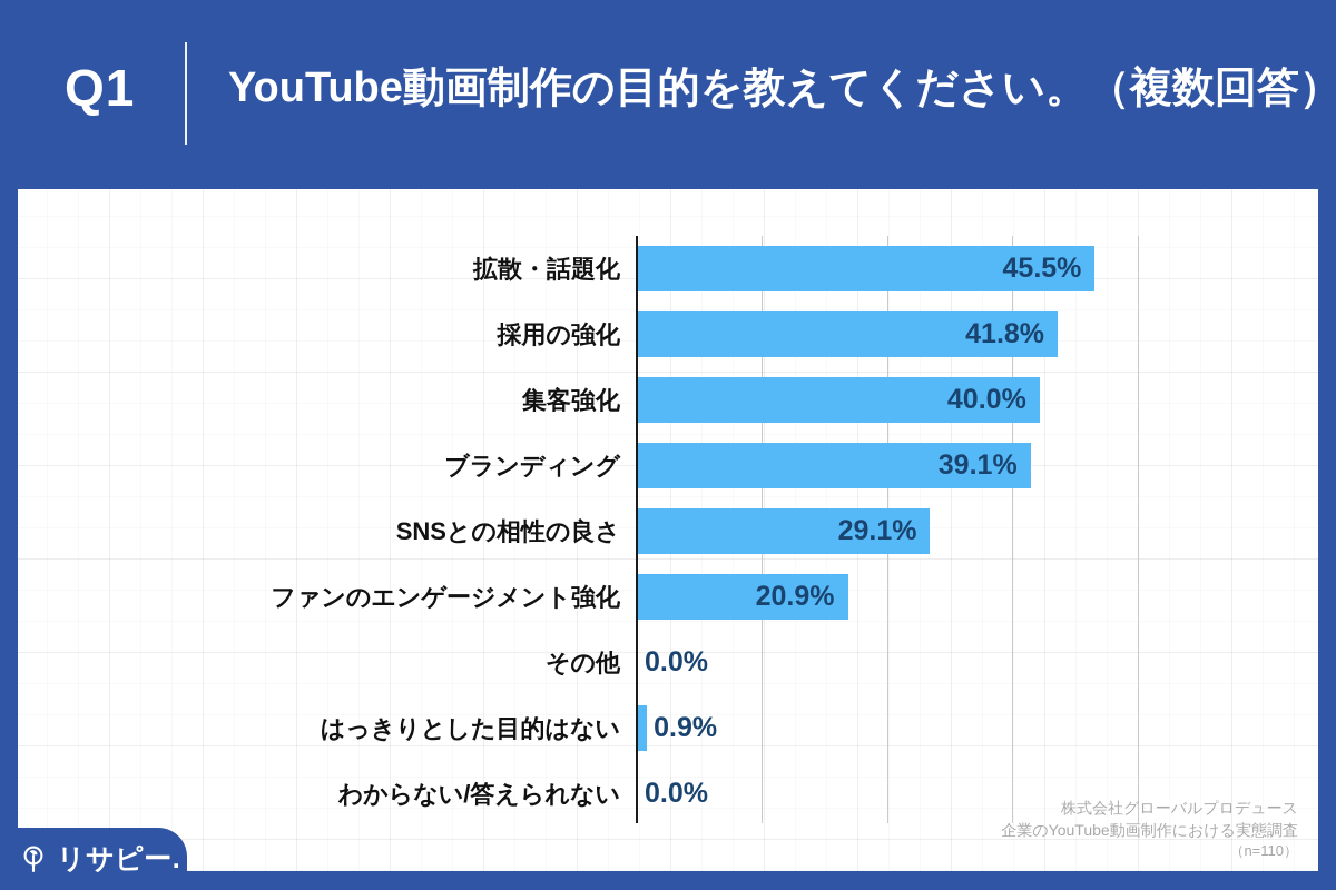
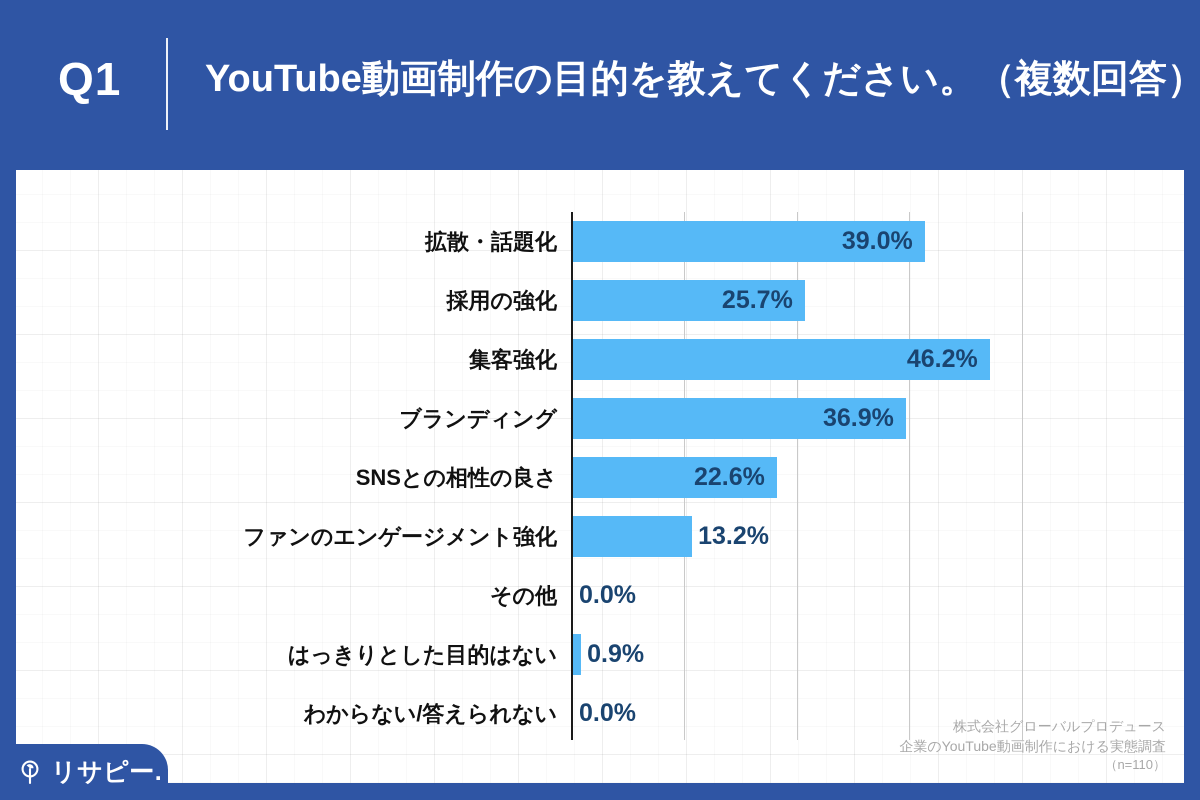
拡散・話題化: 45.5% -> 39.0%
採用の強化: 41.8% -> 25.7%
集客強化: 40.0% -> 46.2%
ブランディング: 39.1% -> 36.9%
SNSとの相性の良さ: 29.1% -> 22.6%
ファンのエンゲージメント強化: 20.9% -> 13.2%
